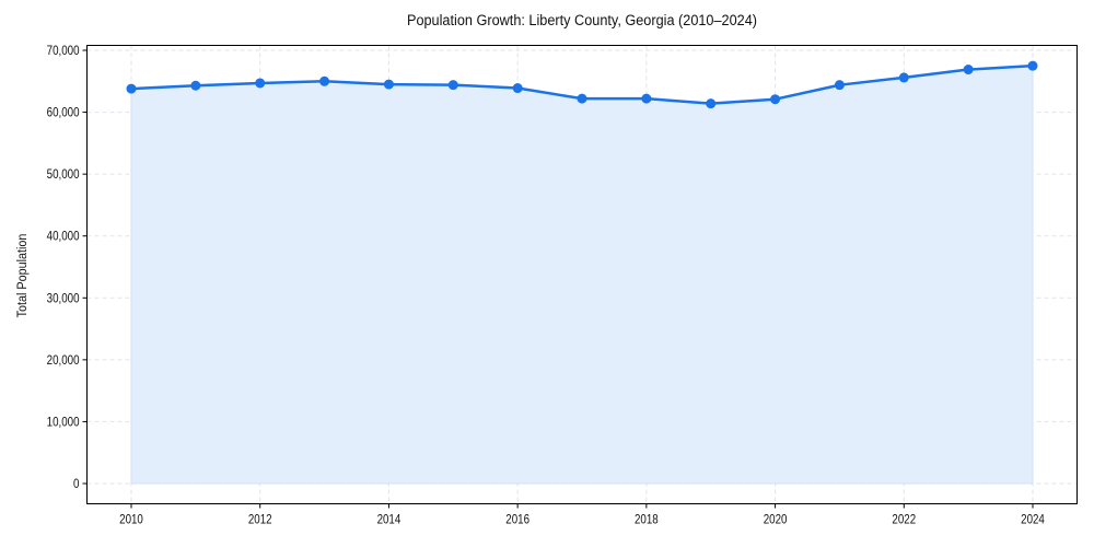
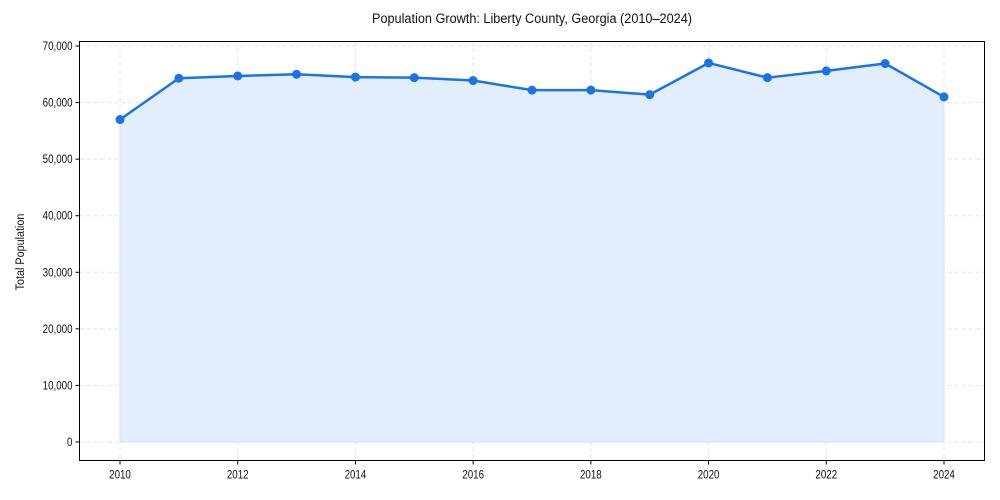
2010: 64000 -> 57000
2020: 62000 -> 67000
2024: 68000 -> 61000
